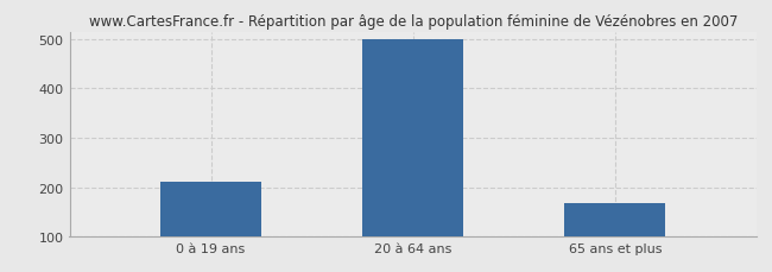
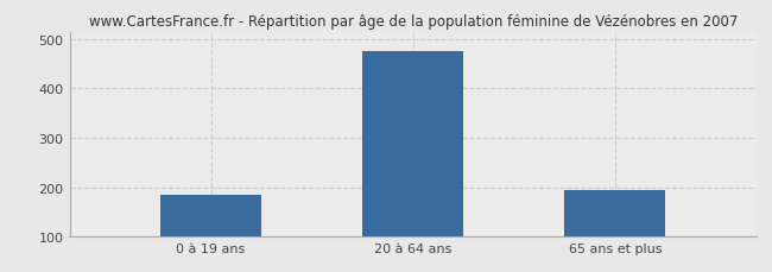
0 à 19 ans: 210 -> 185
20 à 64 ans: 500 -> 475
65 ans et plus: 168 -> 195
